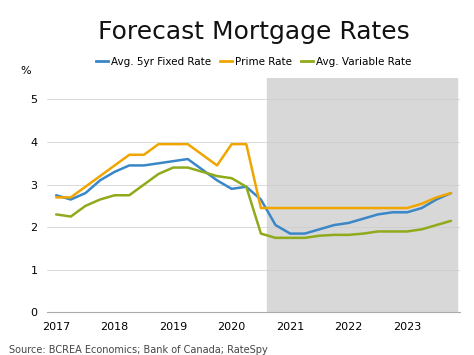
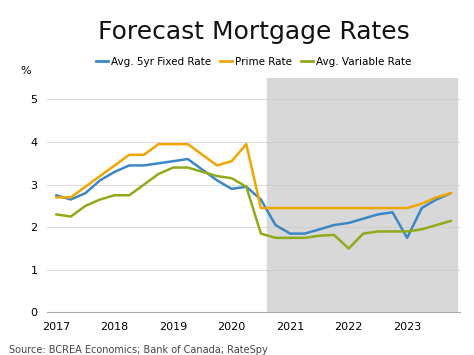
Prime Rate/2020: 3.95 -> 3.55
Avg. Variable Rate/2022: 1.82 -> 1.50
Avg. 5yr Fixed Rate/2023: 2.35 -> 1.75
